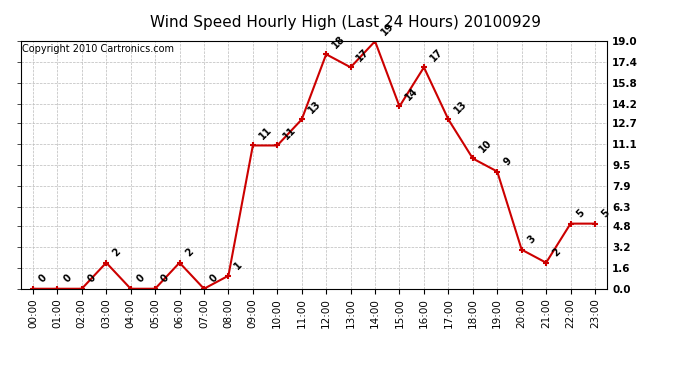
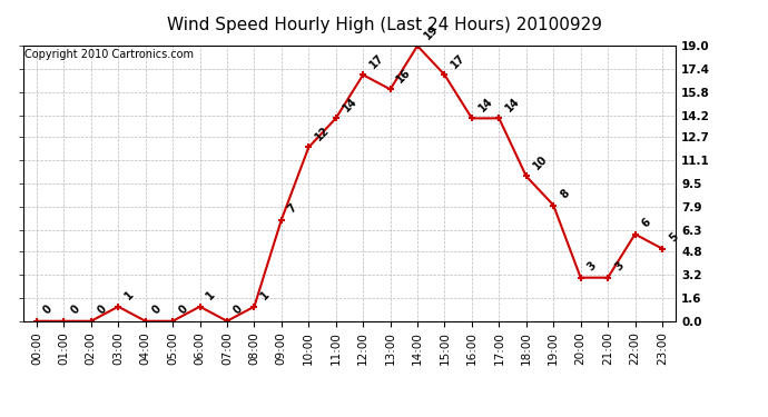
03:00: 2 -> 1
06:00: 2 -> 1
09:00: 11 -> 7
10:00: 11 -> 12
11:00: 13 -> 14
12:00: 18 -> 17
13:00: 17 -> 16
15:00: 14 -> 17
16:00: 17 -> 14
17:00: 13 -> 14
19:00: 9 -> 8
21:00: 2 -> 3
22:00: 5 -> 6
